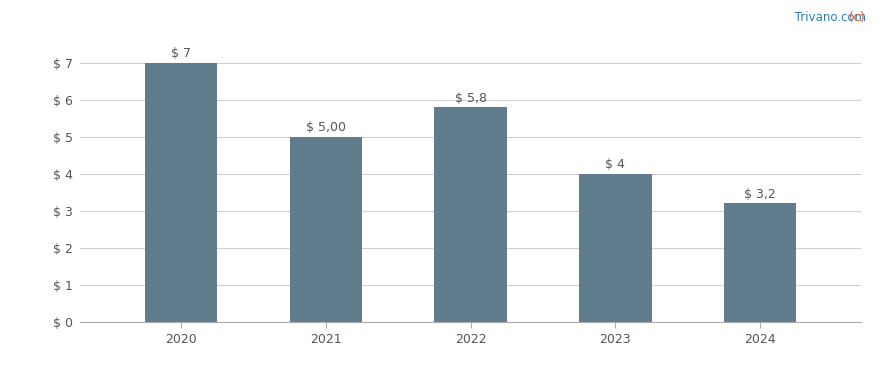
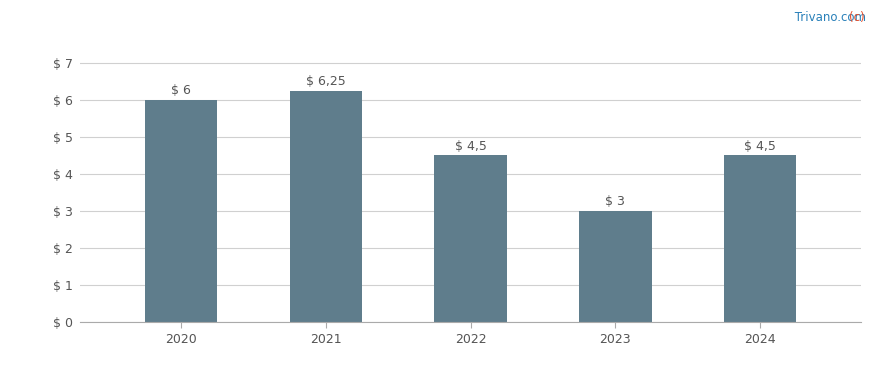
2020: 7 -> 6
2021: 5,00 -> 6,25
2022: 5,8 -> 4,5
2023: 4 -> 3
2024: 3,2 -> 4,5
